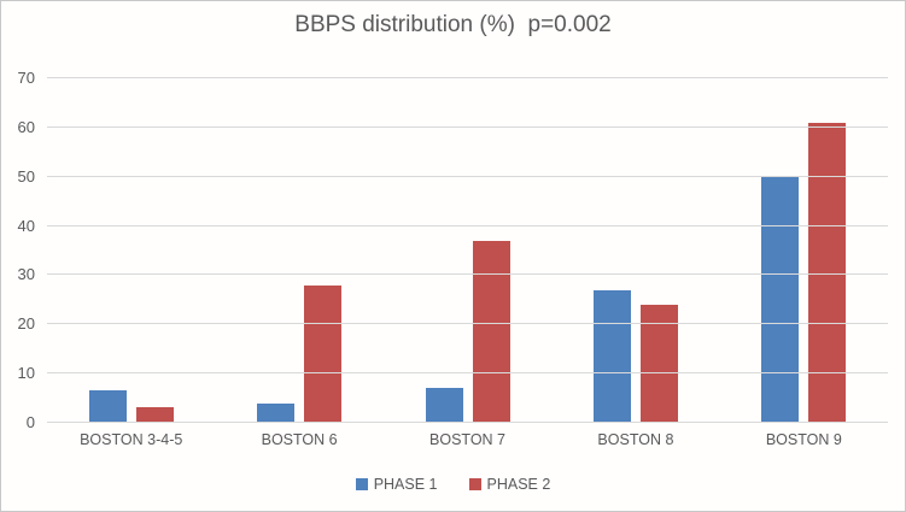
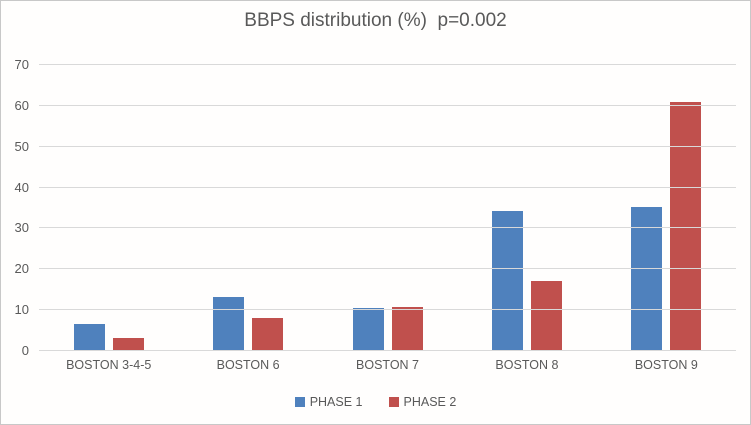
PHASE 1/BOSTON 6: 4 -> 13
PHASE 2/BOSTON 6: 28 -> 8
PHASE 1/BOSTON 7: 7 -> 11
PHASE 2/BOSTON 7: 37 -> 11
PHASE 1/BOSTON 8: 27 -> 34
PHASE 2/BOSTON 8: 24 -> 17
PHASE 1/BOSTON 9: 50 -> 35
